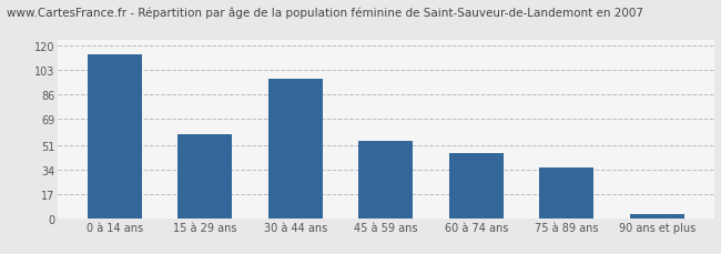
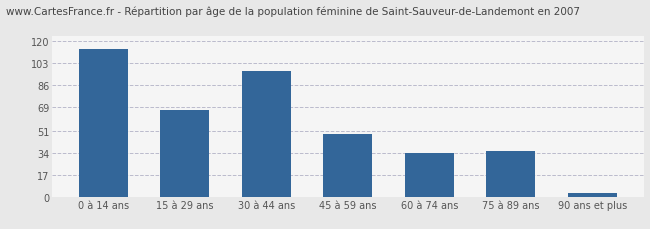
15 à 29 ans: 58 -> 67
45 à 59 ans: 54 -> 48
60 à 74 ans: 45 -> 34
